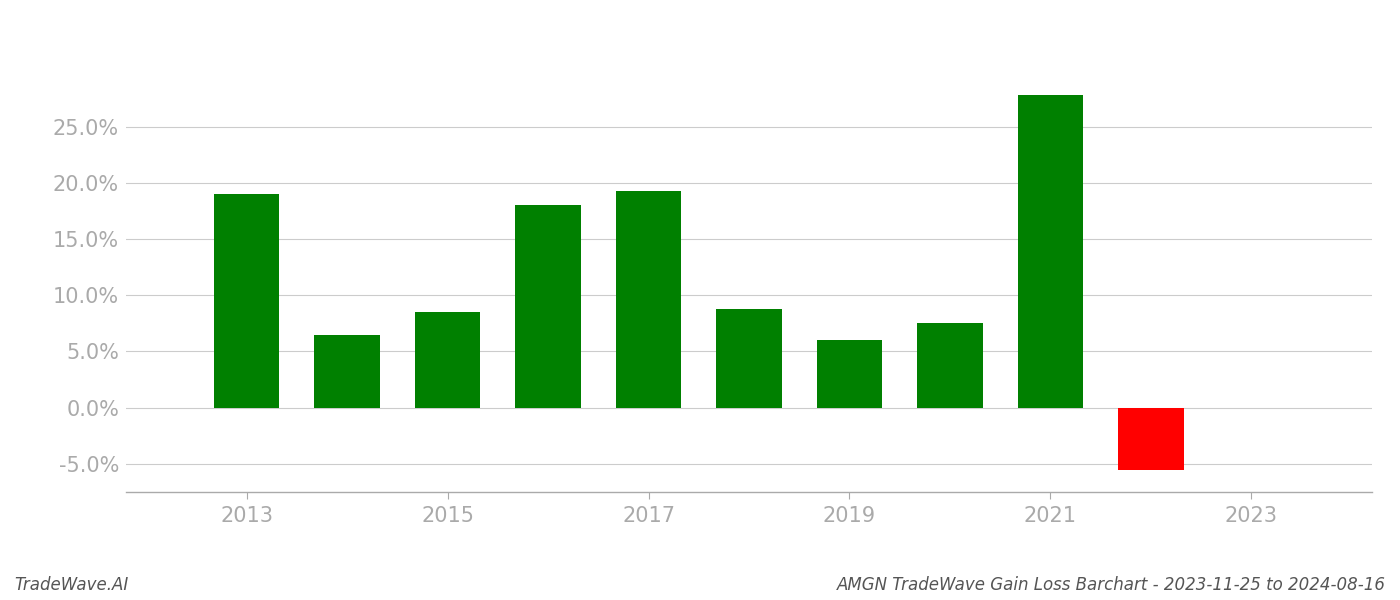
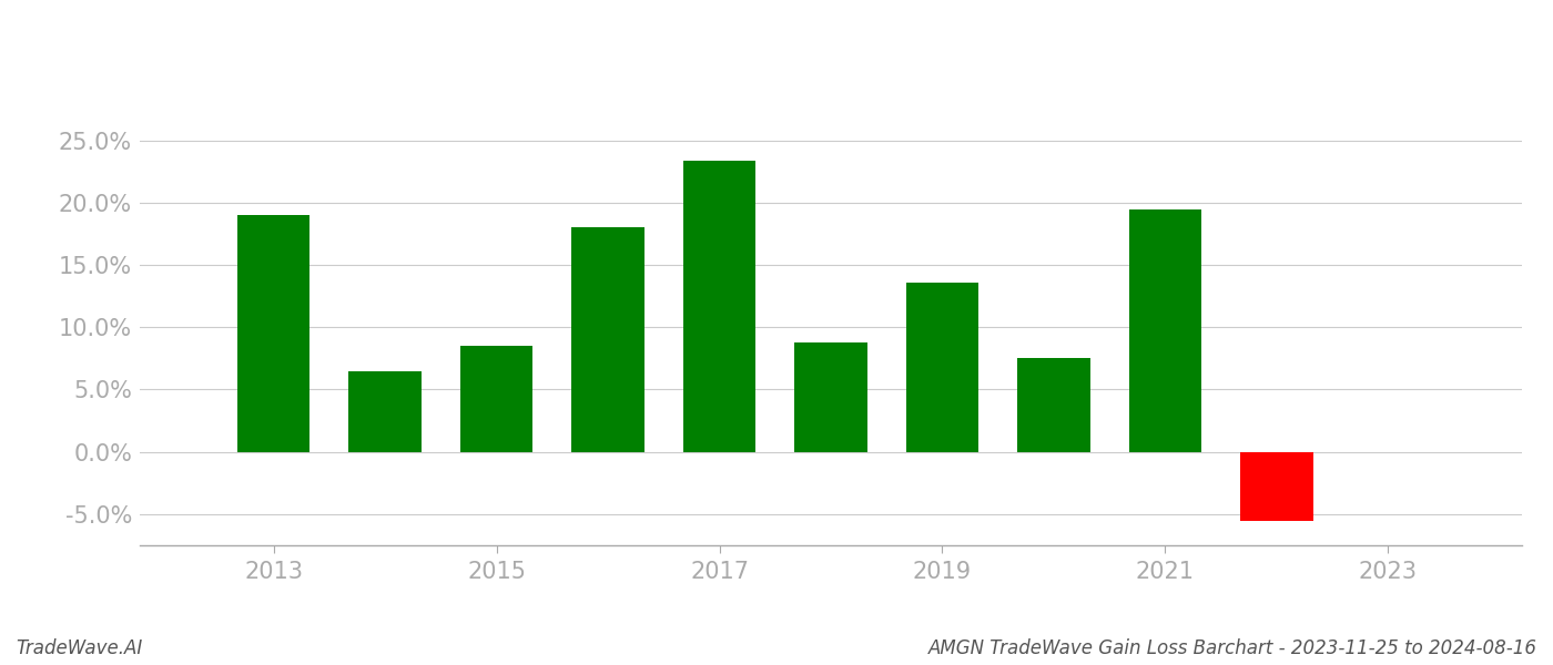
2017: 19.3% -> 23.4%
2019: 6.0% -> 13.6%
2021: 27.8% -> 19.5%
